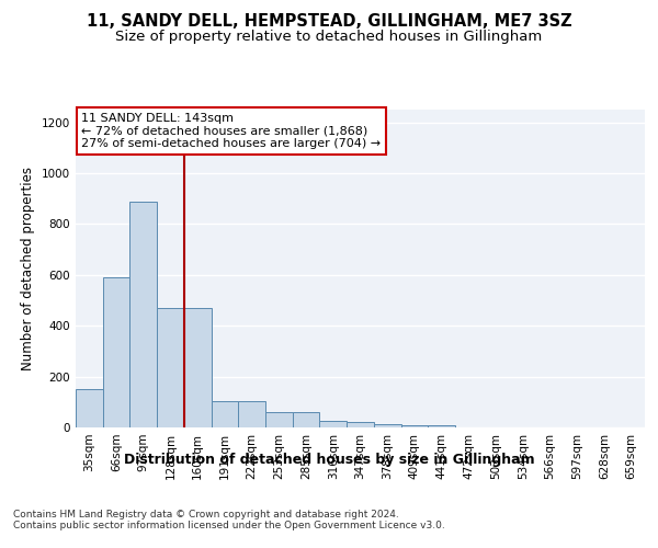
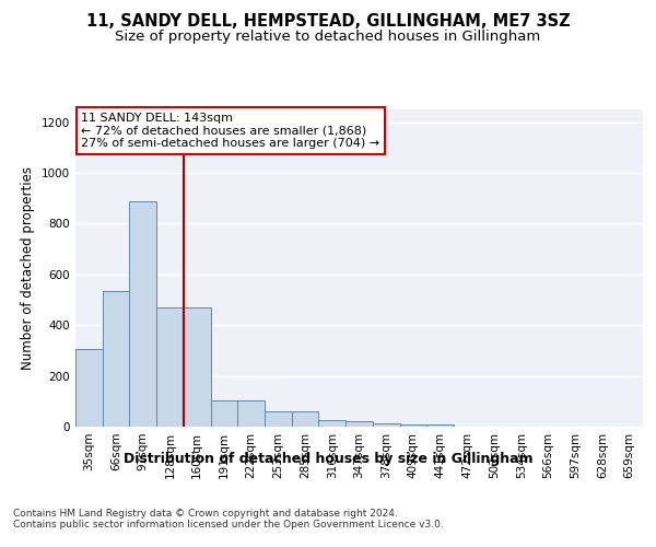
35sqm: 150 -> 305
66sqm: 590 -> 535
